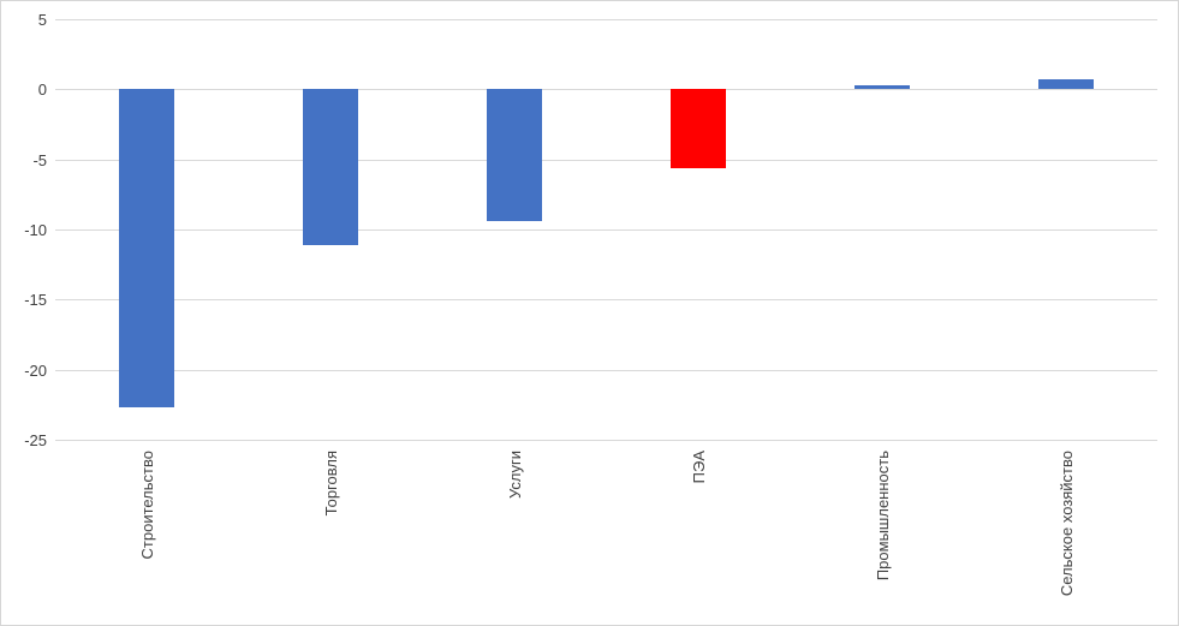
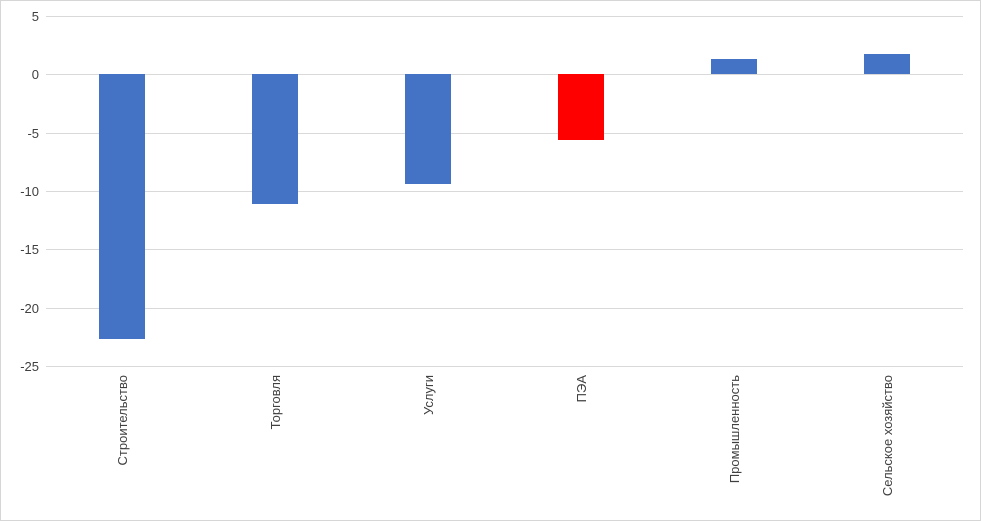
Промышленность: 0.3 -> 1.3
Сельское хозяйство: 0.7 -> 1.7
